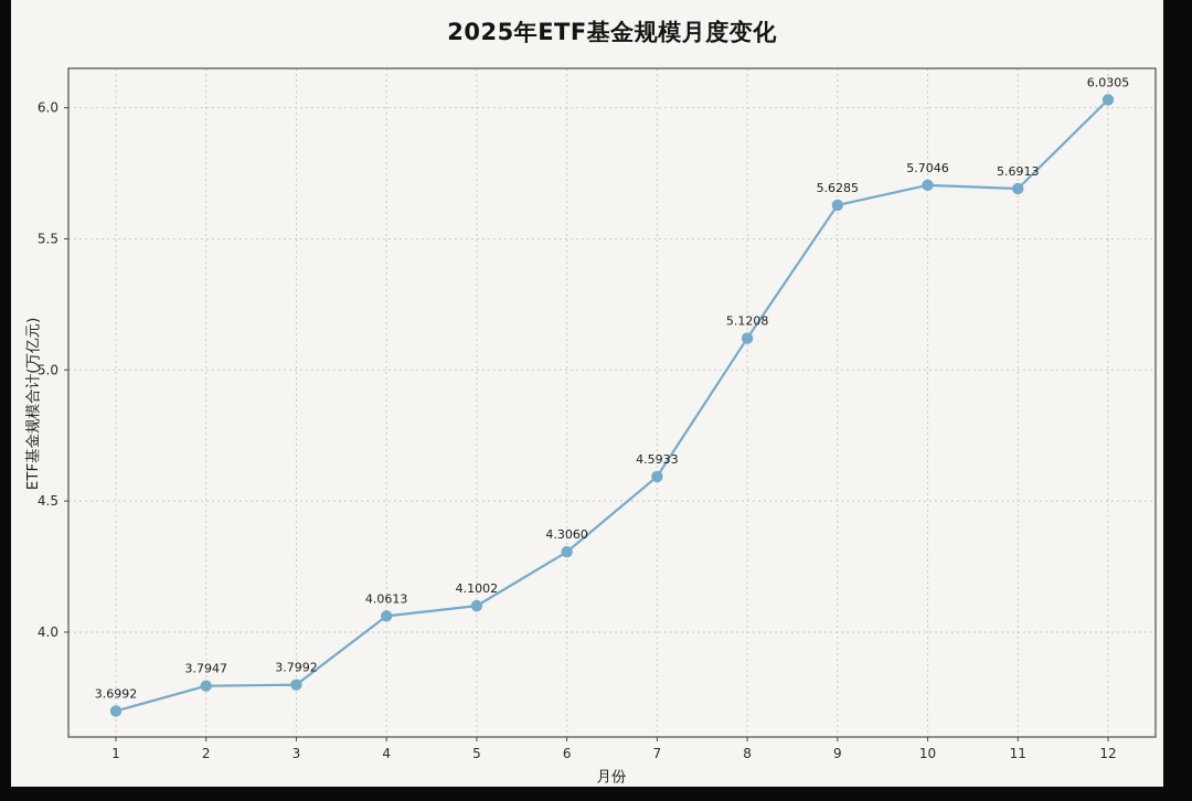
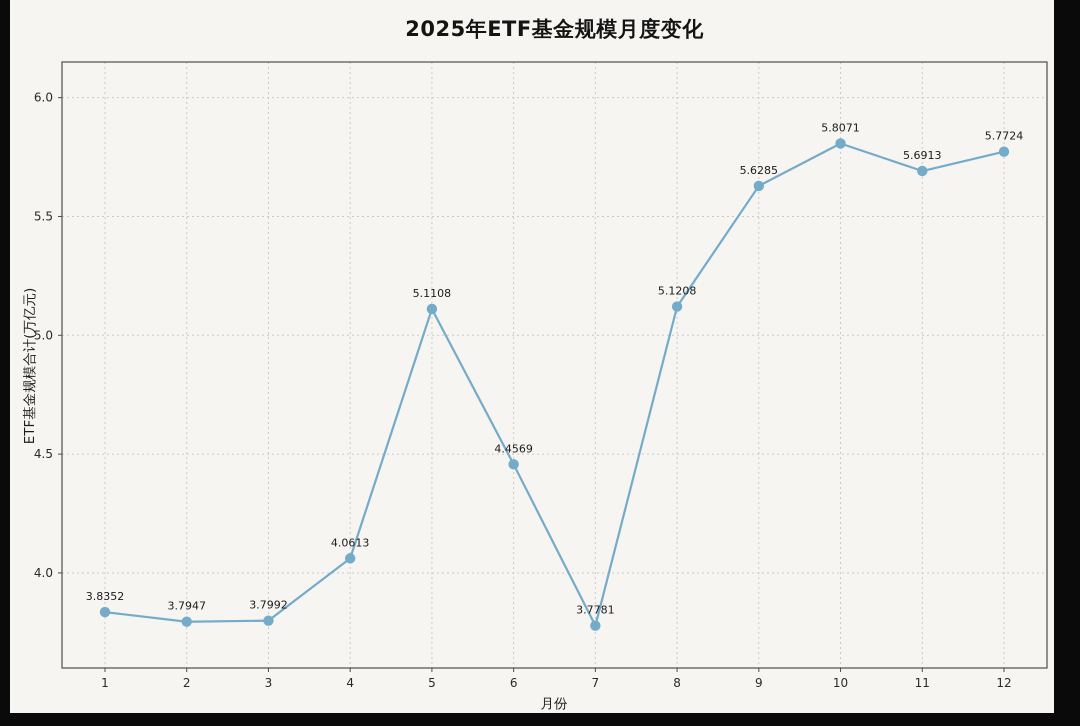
1: 3.6992 -> 3.8352
5: 4.1002 -> 5.1108
6: 4.3060 -> 4.4569
7: 4.5933 -> 3.7781
10: 5.7046 -> 5.8071
12: 6.0305 -> 5.7724
